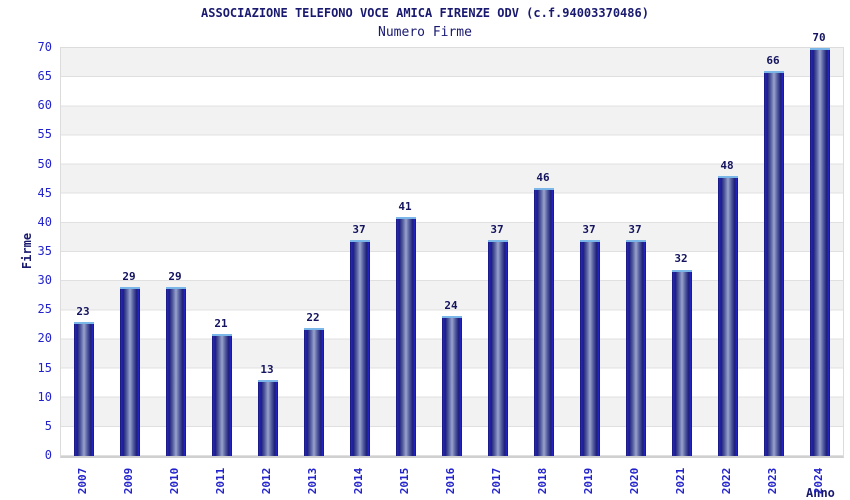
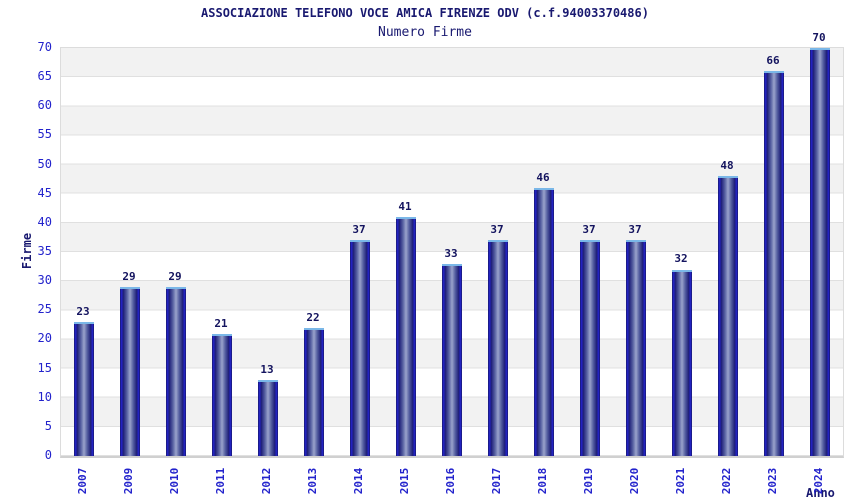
2016: 24 -> 33
